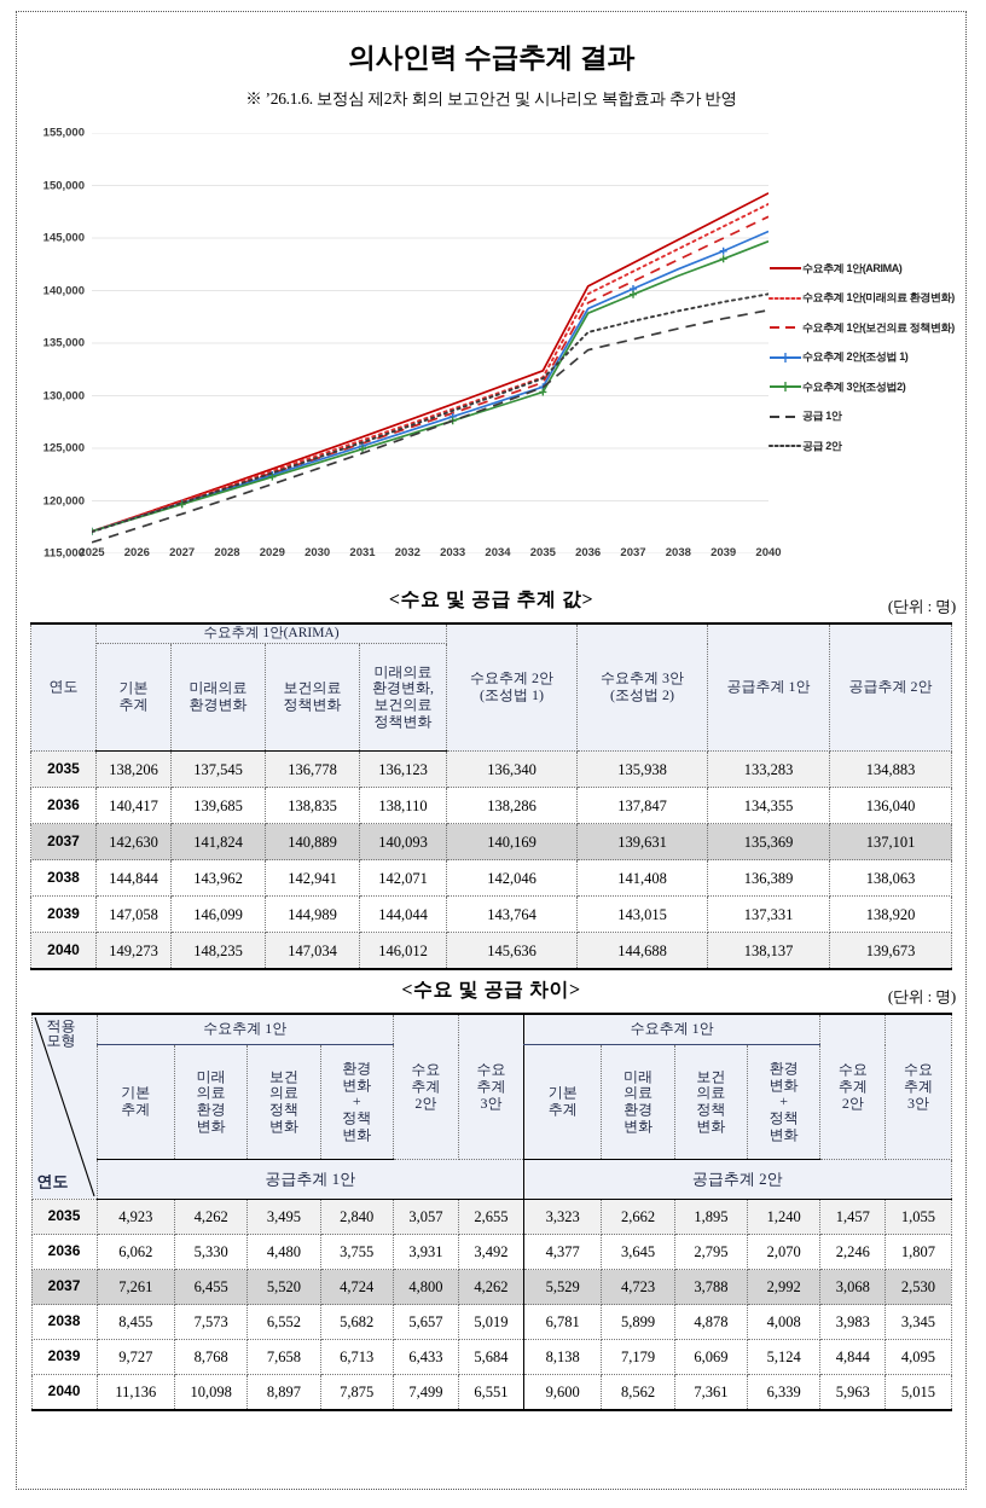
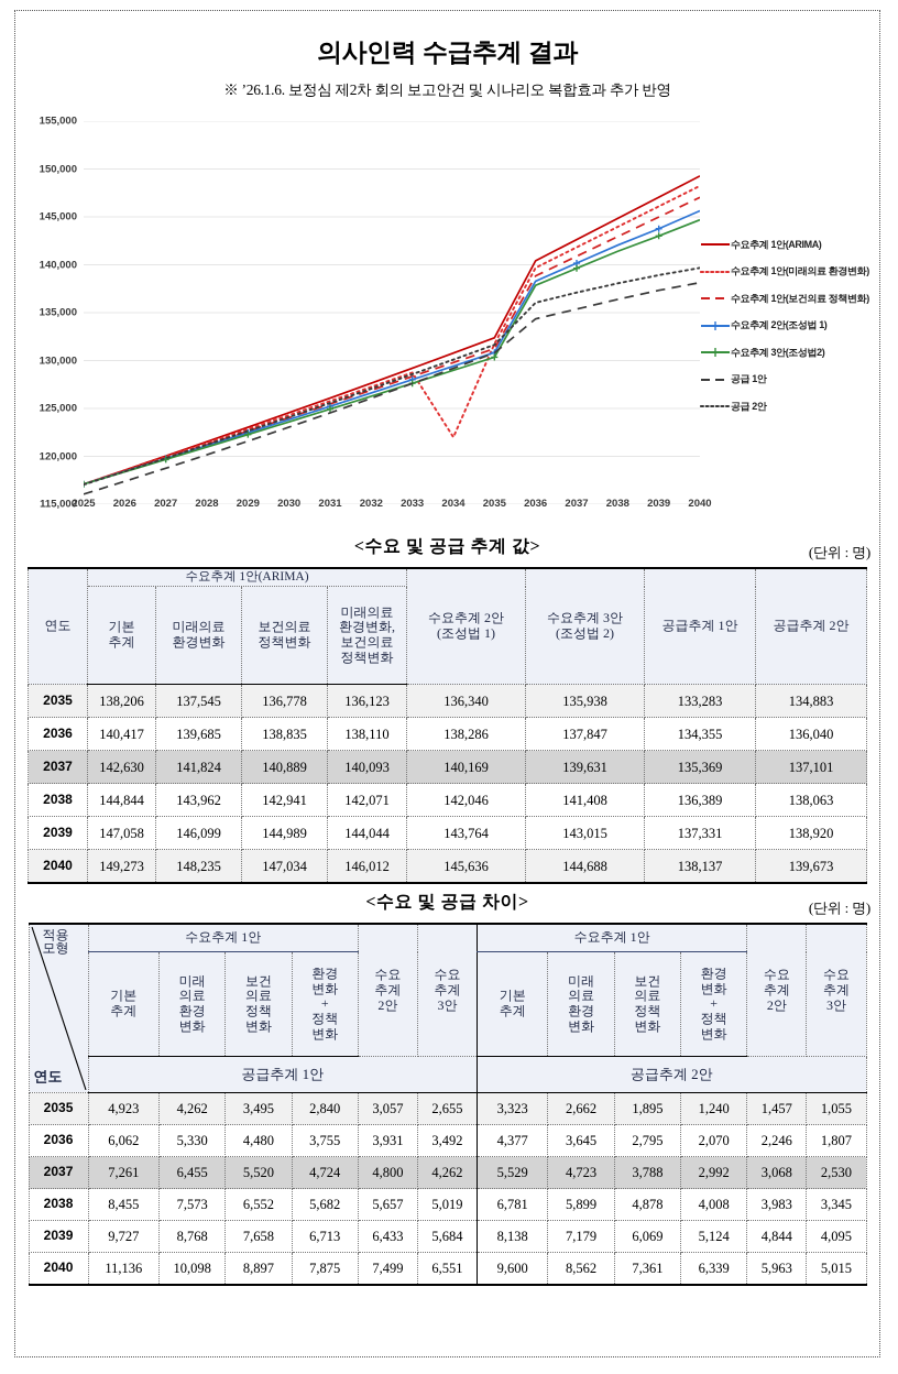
수요추계 1안(미래의료 환경변화)/2034: 130000 -> 122000
